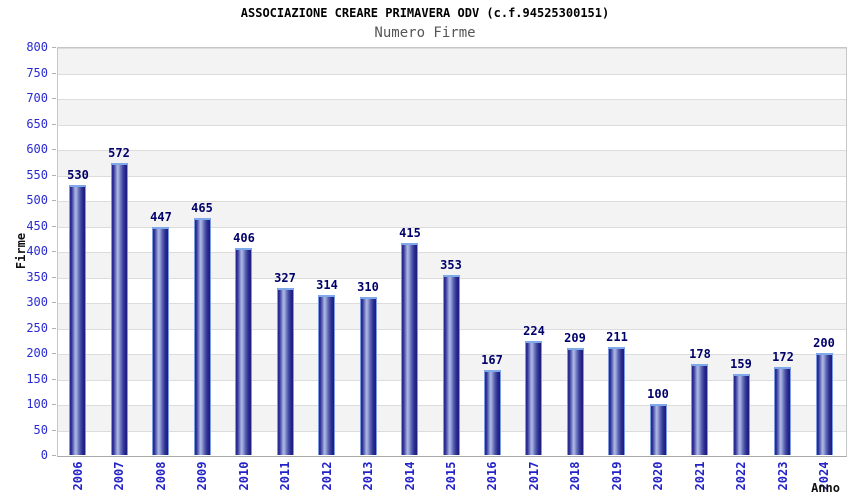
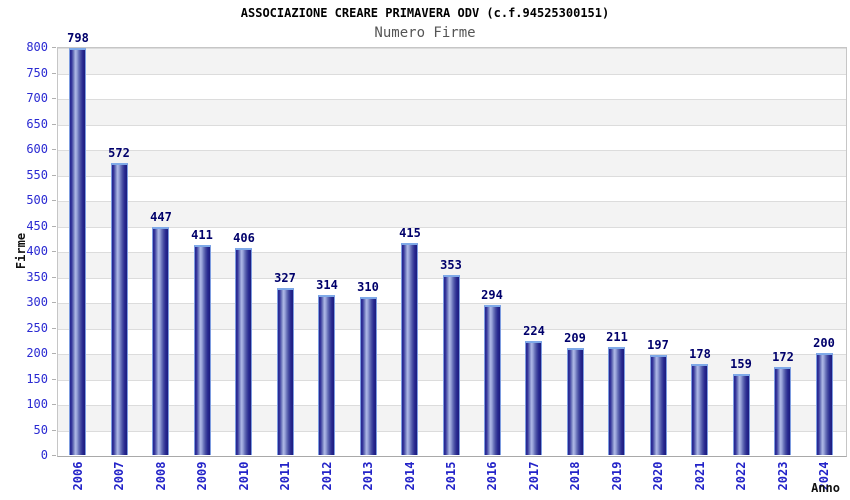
2006: 530 -> 798
2009: 465 -> 411
2016: 167 -> 294
2020: 100 -> 197
